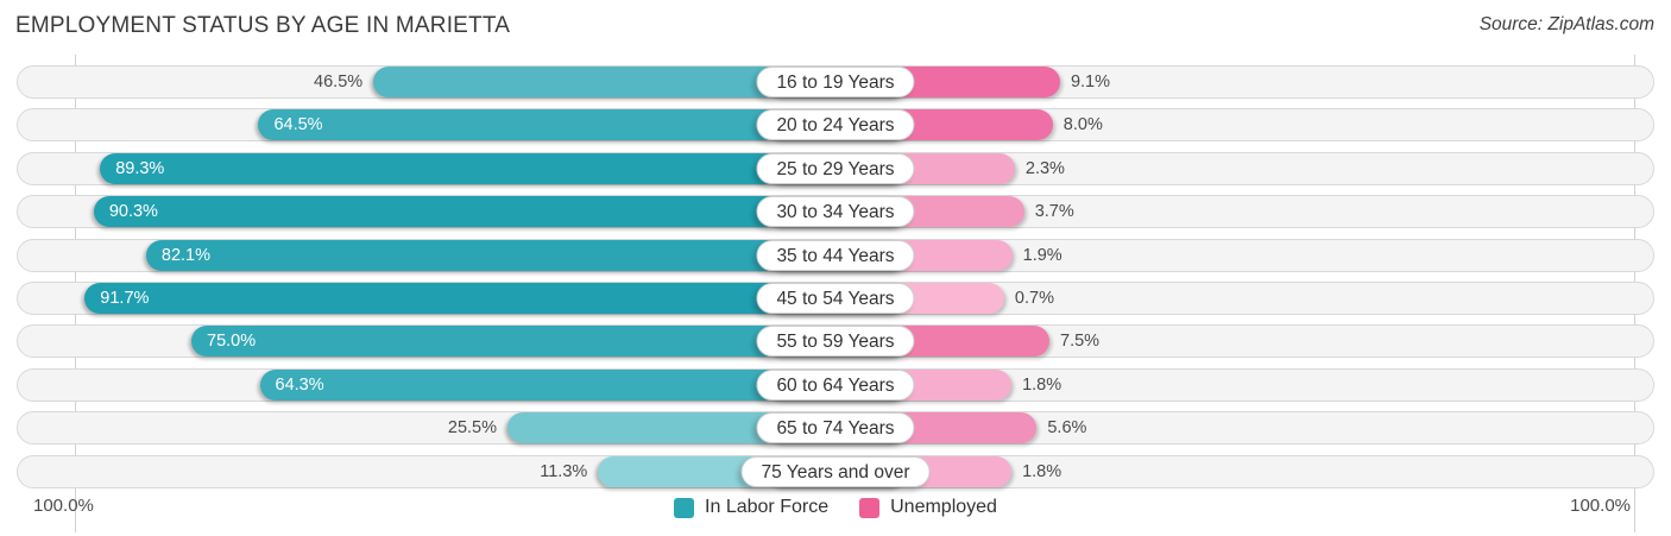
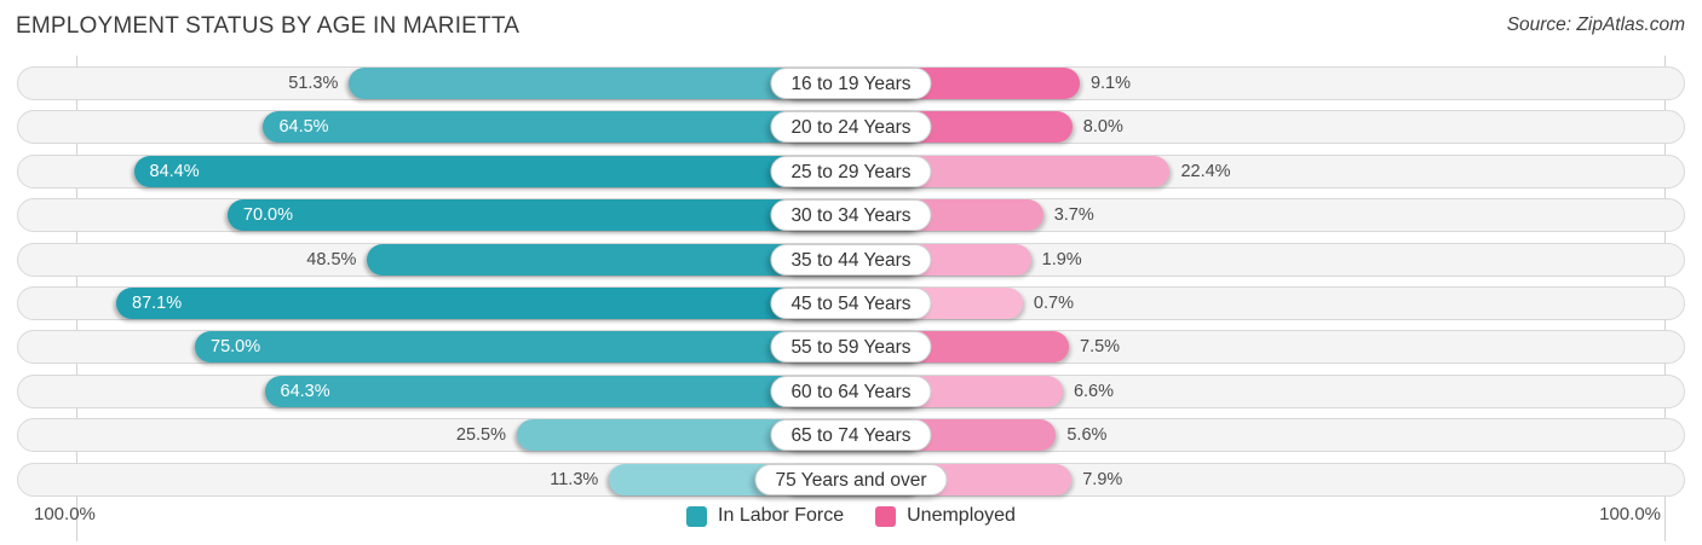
In Labor Force/16 to 19 Years: 46.5% -> 51.3%
In Labor Force/25 to 29 Years: 89.3% -> 84.4%
Unemployed/25 to 29 Years: 2.3% -> 22.4%
In Labor Force/30 to 34 Years: 90.3% -> 70.0%
In Labor Force/35 to 44 Years: 82.1% -> 48.5%
In Labor Force/45 to 54 Years: 91.7% -> 87.1%
Unemployed/60 to 64 Years: 1.8% -> 6.6%
Unemployed/75 Years and over: 1.8% -> 7.9%
